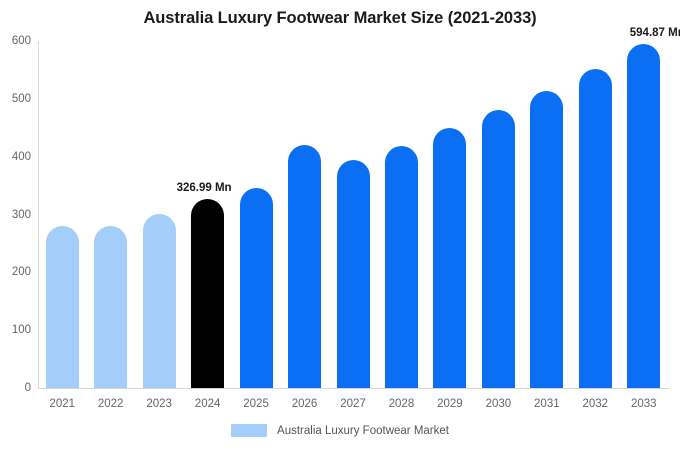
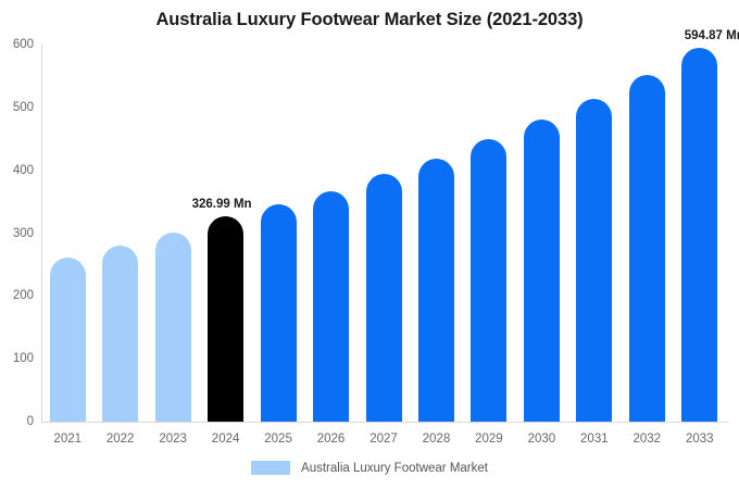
2021: 280 -> 260
2026: 420 -> 370
